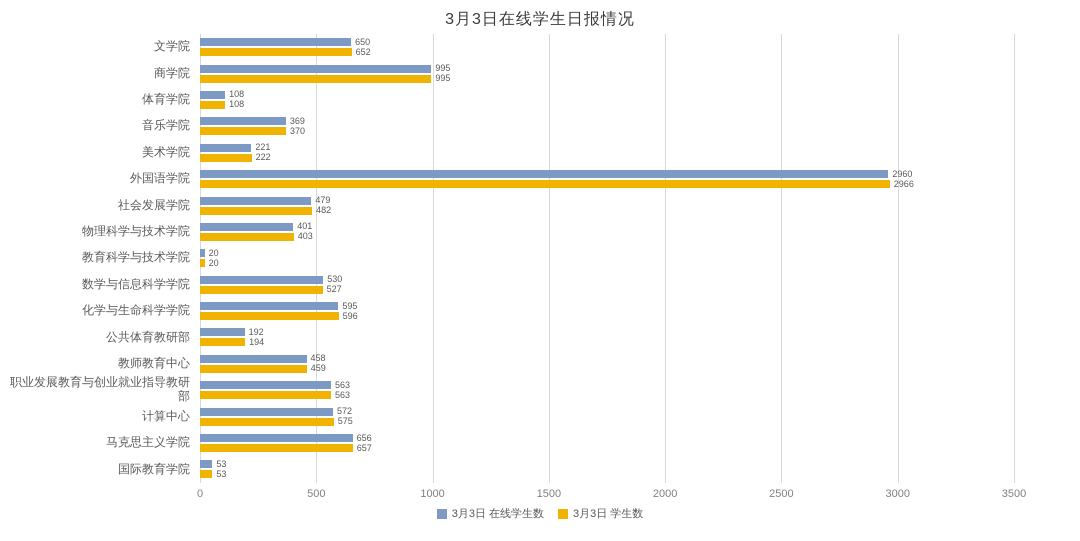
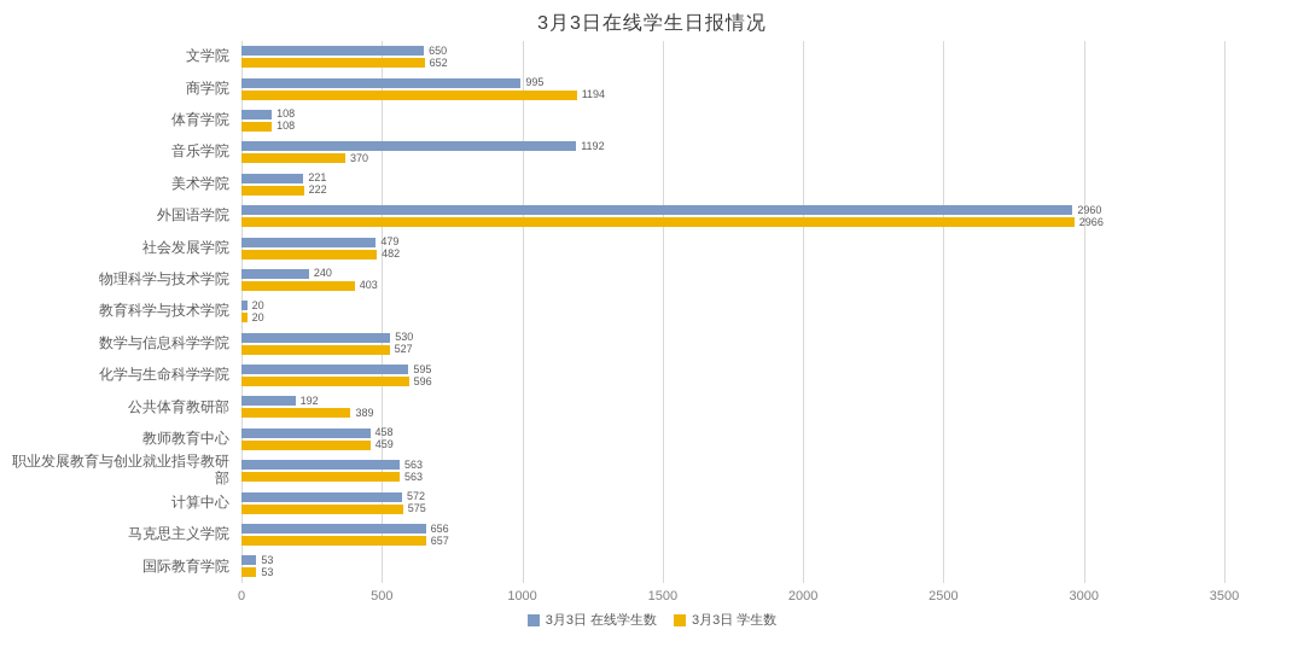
3月3日 学生数/商学院: 995 -> 1194
3月3日 在线学生数/音乐学院: 369 -> 1192
3月3日 在线学生数/物理科学与技术学院: 401 -> 240
3月3日 学生数/公共体育教研部: 194 -> 389
